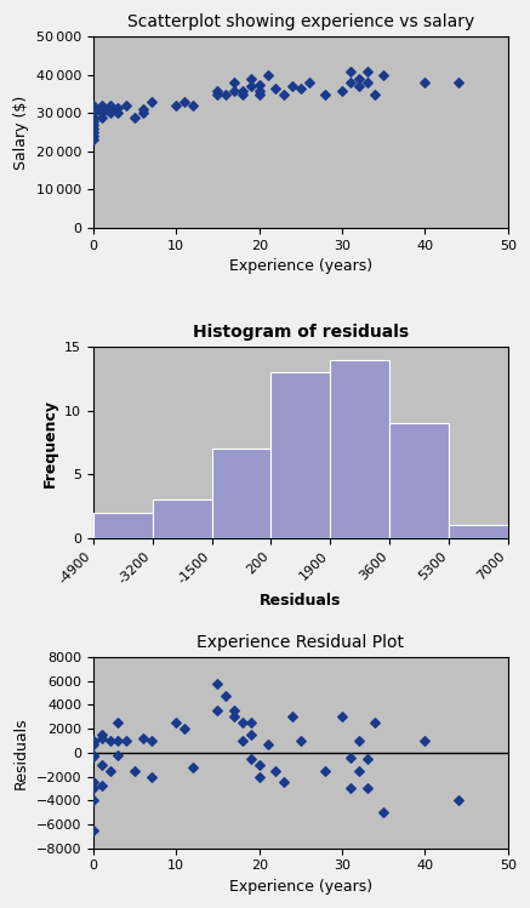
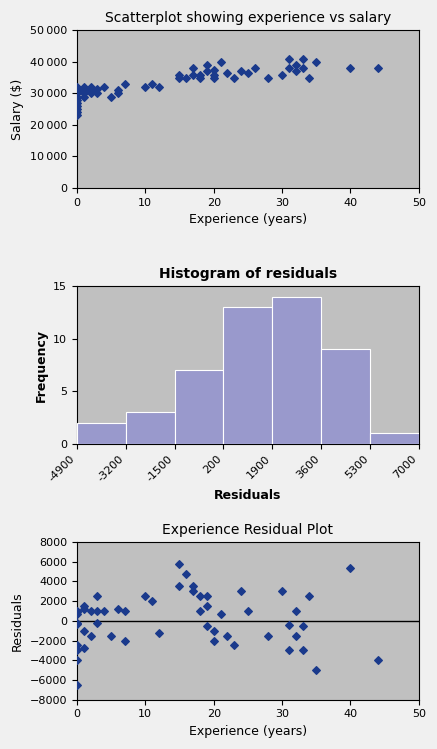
Experience Residual Plot/40: 1000 -> 5400
